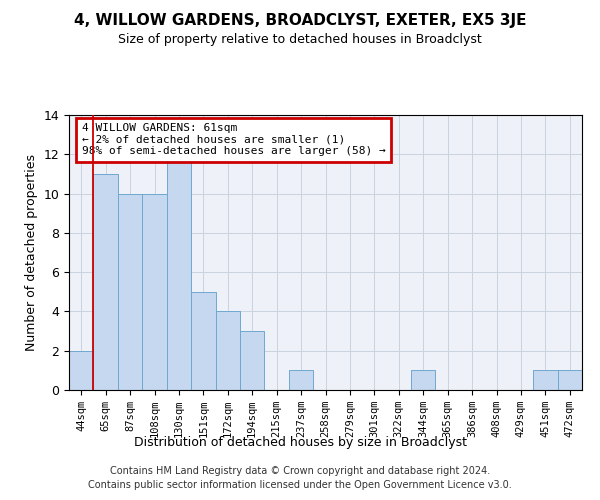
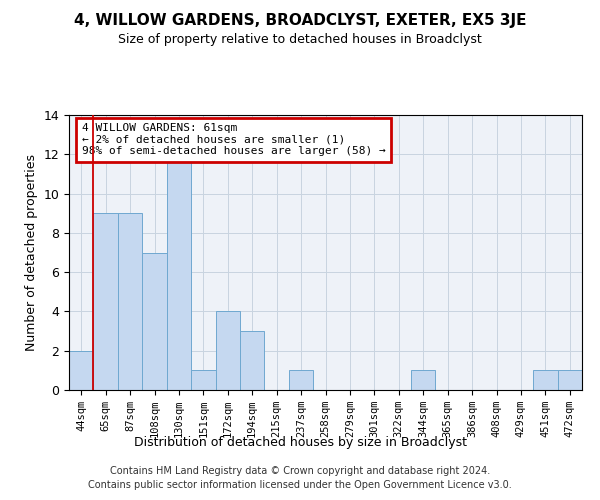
65sqm: 11 -> 9
87sqm: 10 -> 9
108sqm: 10 -> 7
151sqm: 5 -> 1
